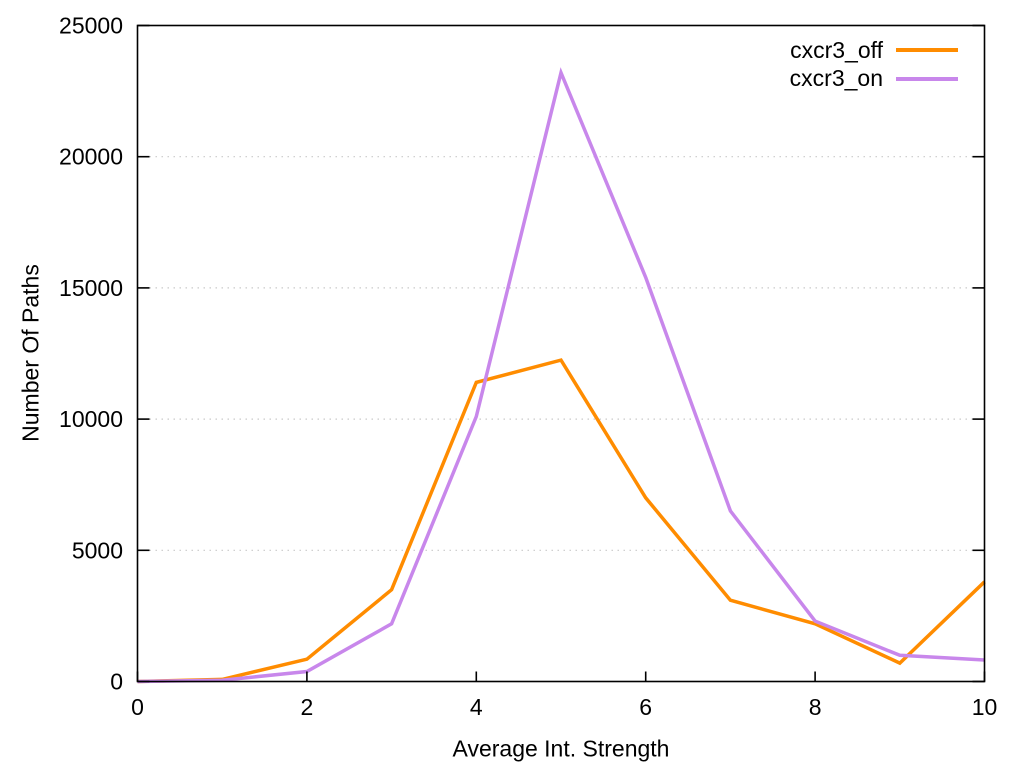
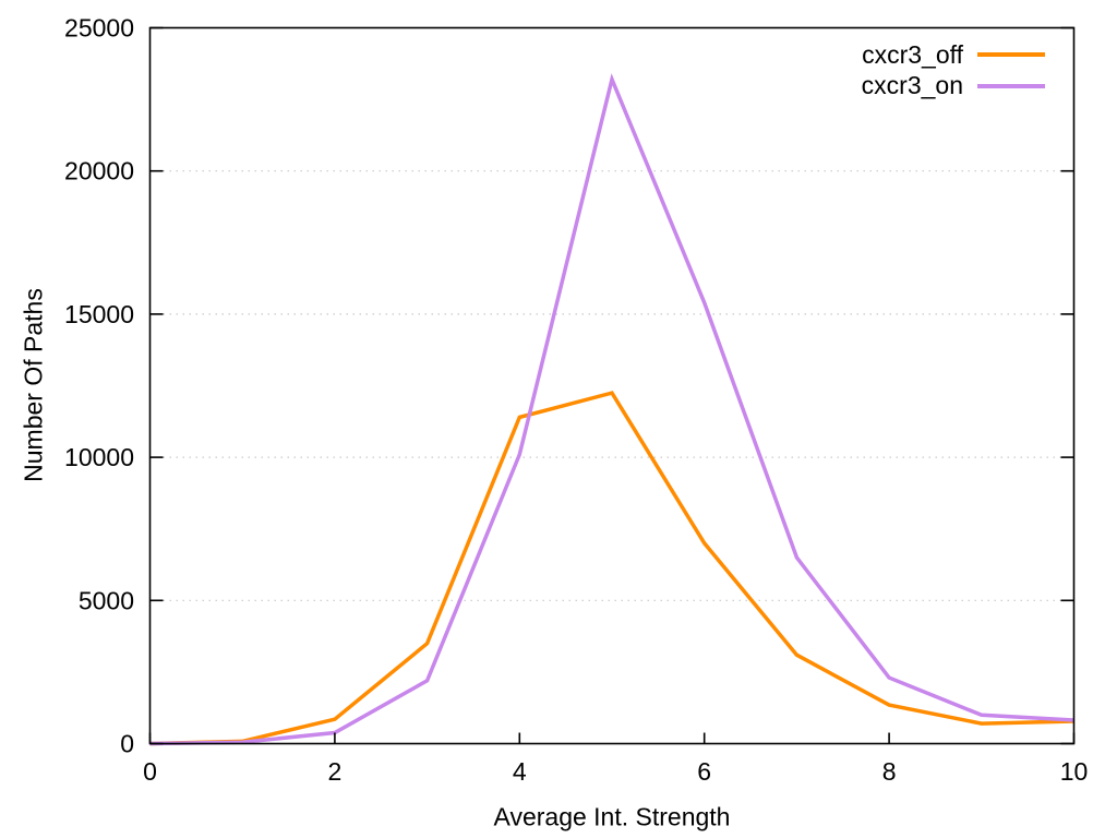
cxcr3_off/8: 2200 -> 1400
cxcr3_off/10: 3800 -> 800
